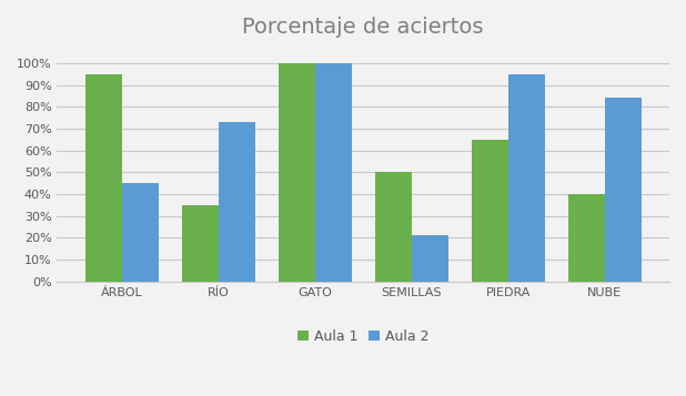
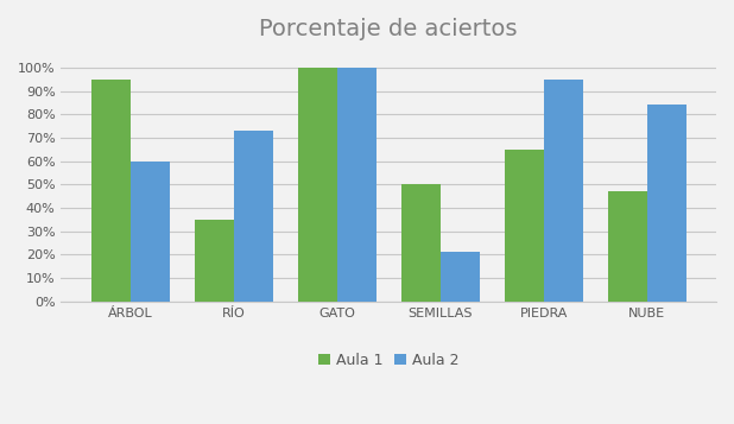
Aula 2/ÁRBOL: 45% -> 60%
Aula 1/NUBE: 40% -> 47%
